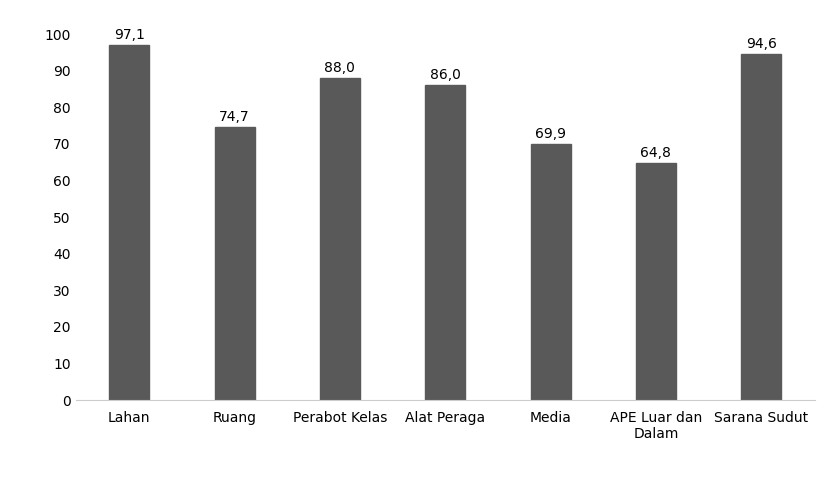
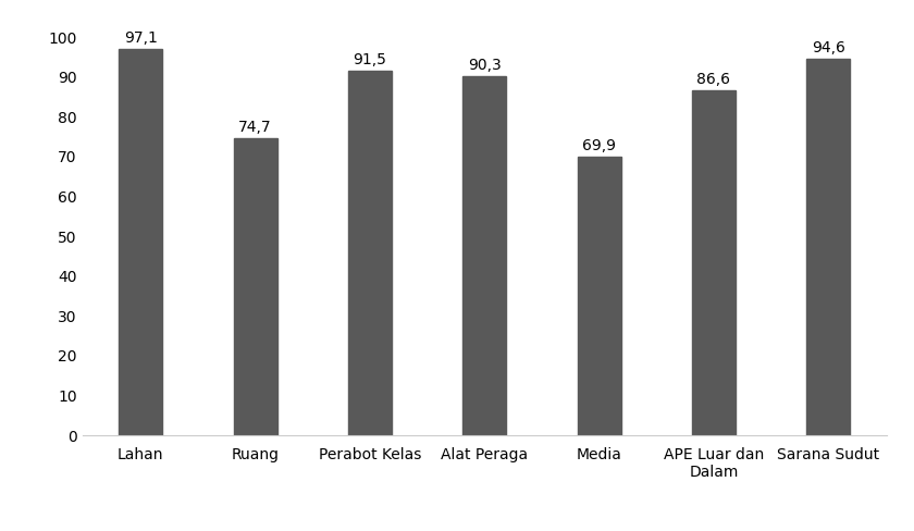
Perabot Kelas: 88,0 -> 91,5
Alat Peraga: 86,0 -> 90,3
APE Luar dan Dalam: 64,8 -> 86,6
